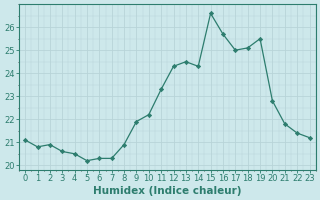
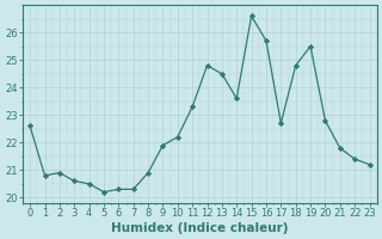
0: 21.1 -> 22.6
12: 24.3 -> 24.8
14: 24.3 -> 23.6
17: 25.0 -> 22.7
18: 25.1 -> 24.8
